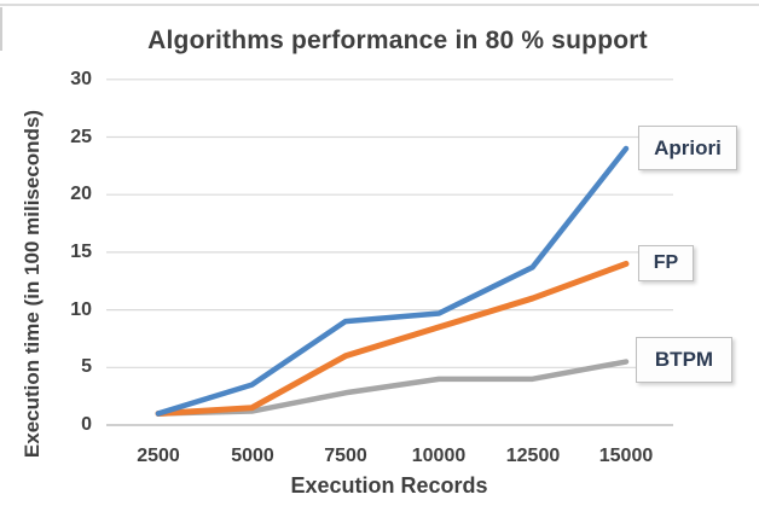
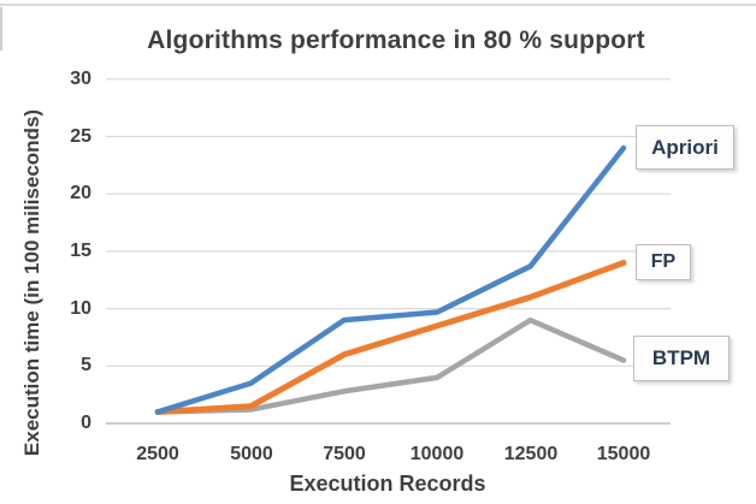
BTPM/12500: 4 -> 9
